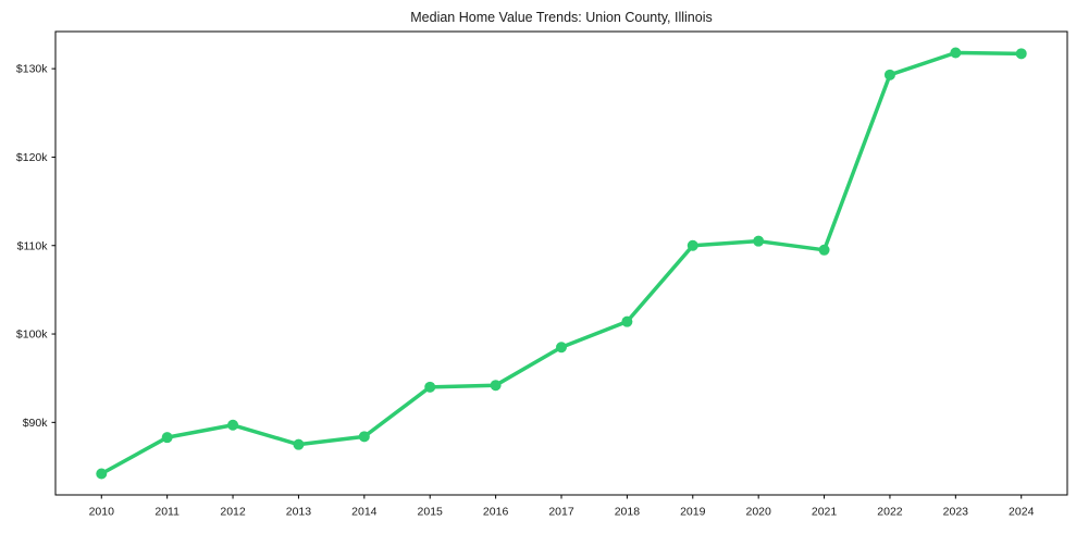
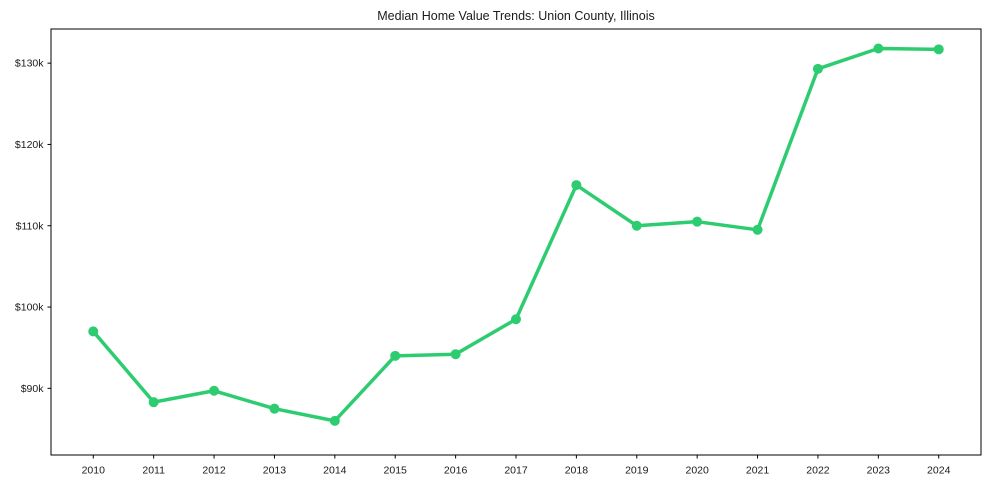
2010: $84k -> $97k
2014: $88k -> $86k
2018: $101k -> $115k
